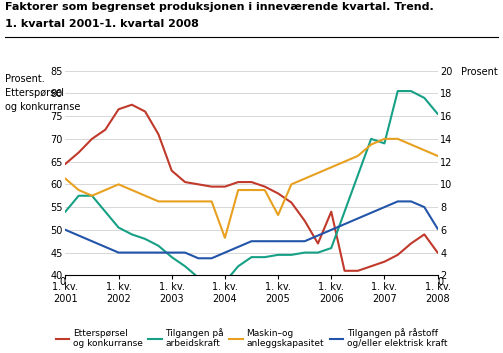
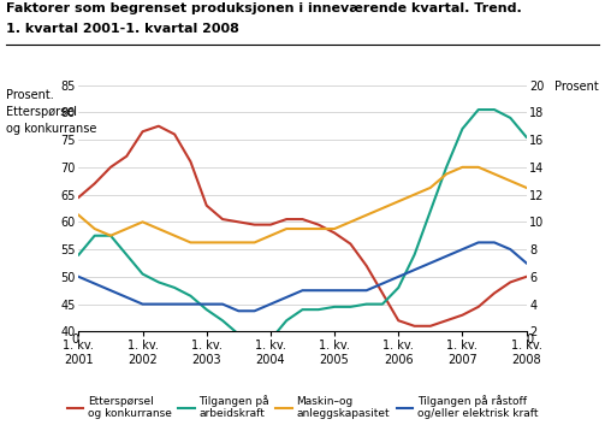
Maskin–og anleggskapasitet/1. kv. 2004: 5.3 -> 9.0
Maskin–og anleggskapasitet/1. kv. 2005: 7.3 -> 9.5
Etterspørsel og konkurranse/1. kv. 2006: 54.0 -> 42.0
Tilgangen på arbeidskraft/1. kv. 2006: 46.0 -> 48.0
Tilgangen på arbeidskraft/1. kv. 2007: 69.0 -> 77.0
Etterspørsel og konkurranse/1. kv. 2008: 45.0 -> 50.0
Tilgangen på råstoff og/eller elektrisk kraft/1. kv. 2008: 6.1 -> 7.0
